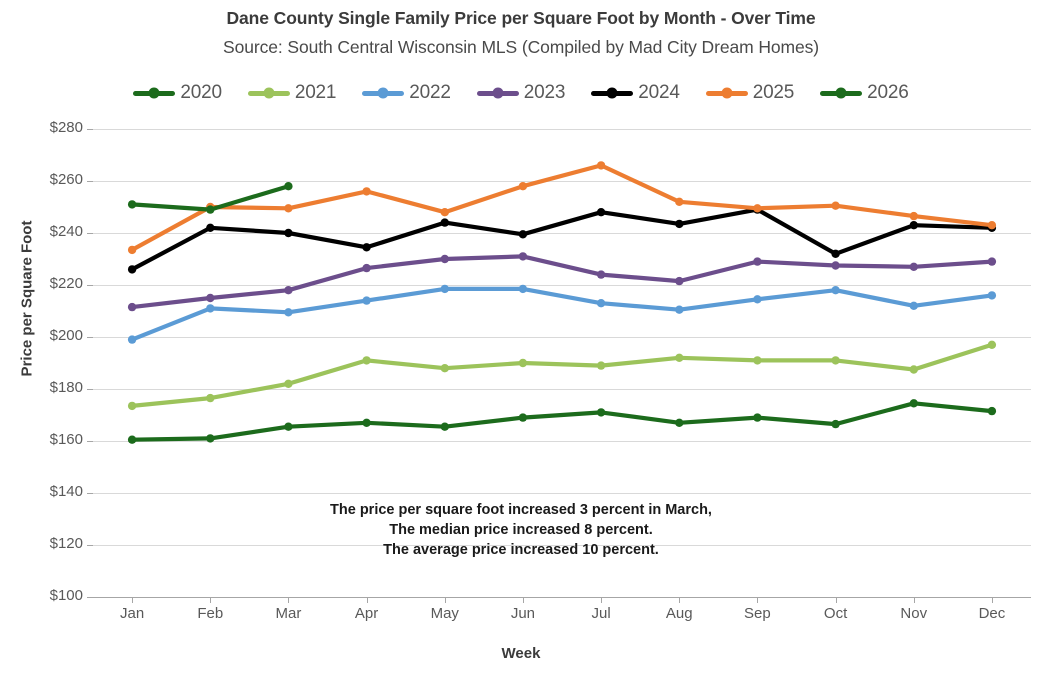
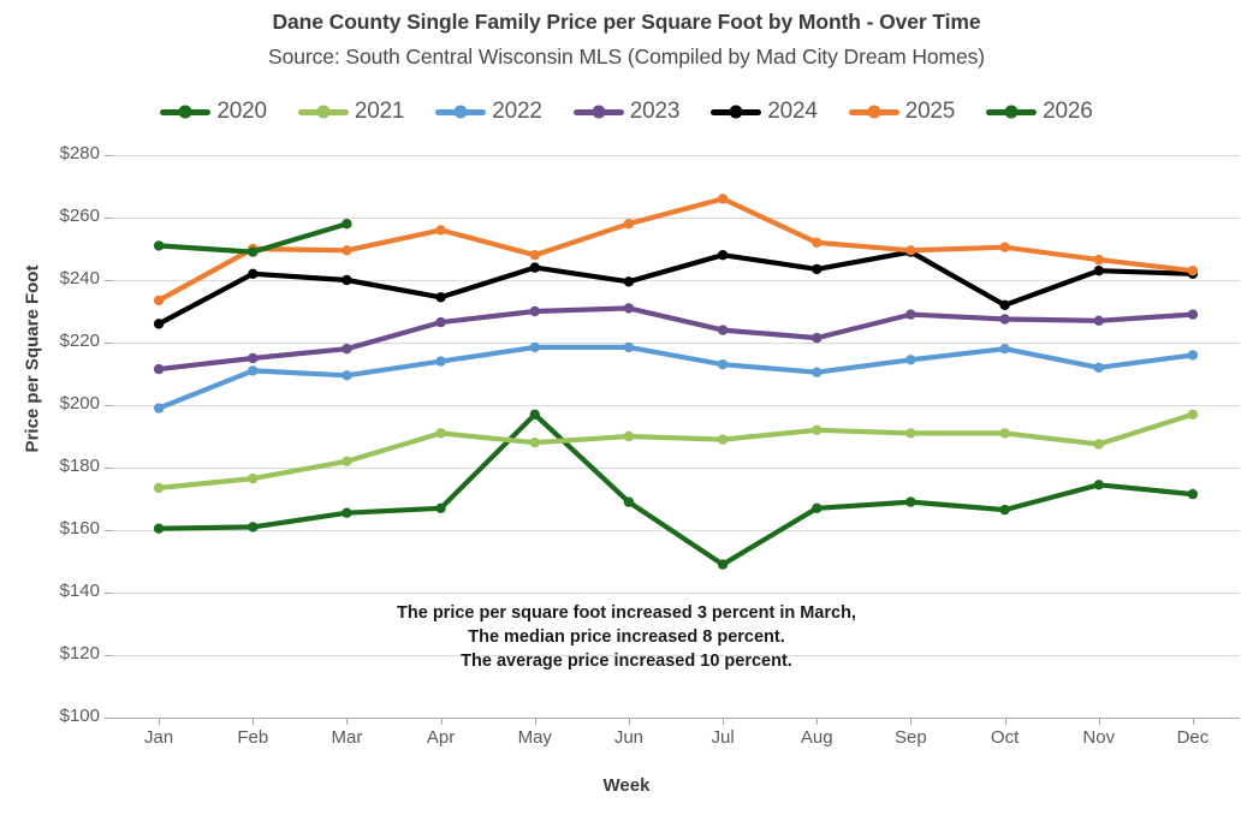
2020/May: $166 -> $197
2020/Jul: $171 -> $149
